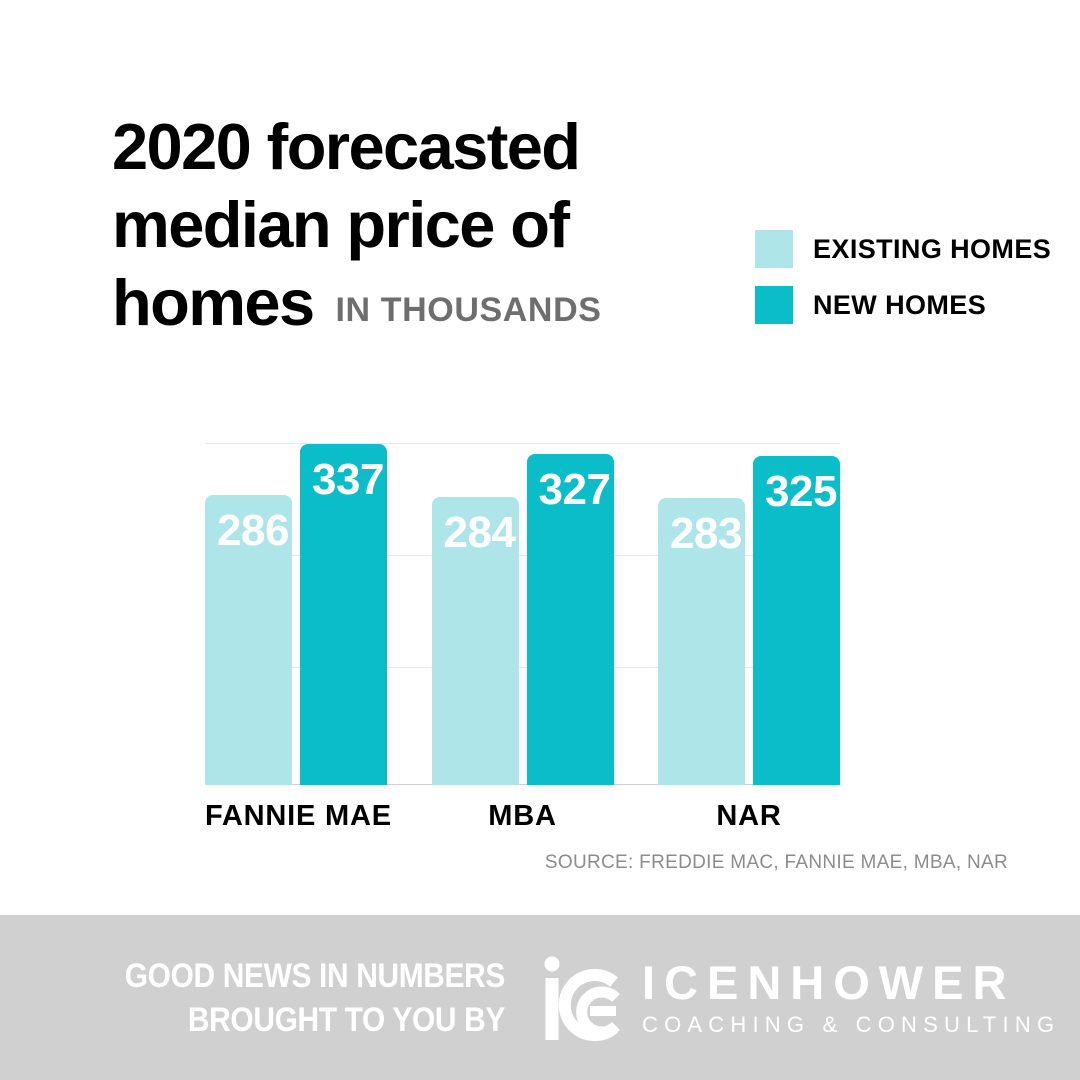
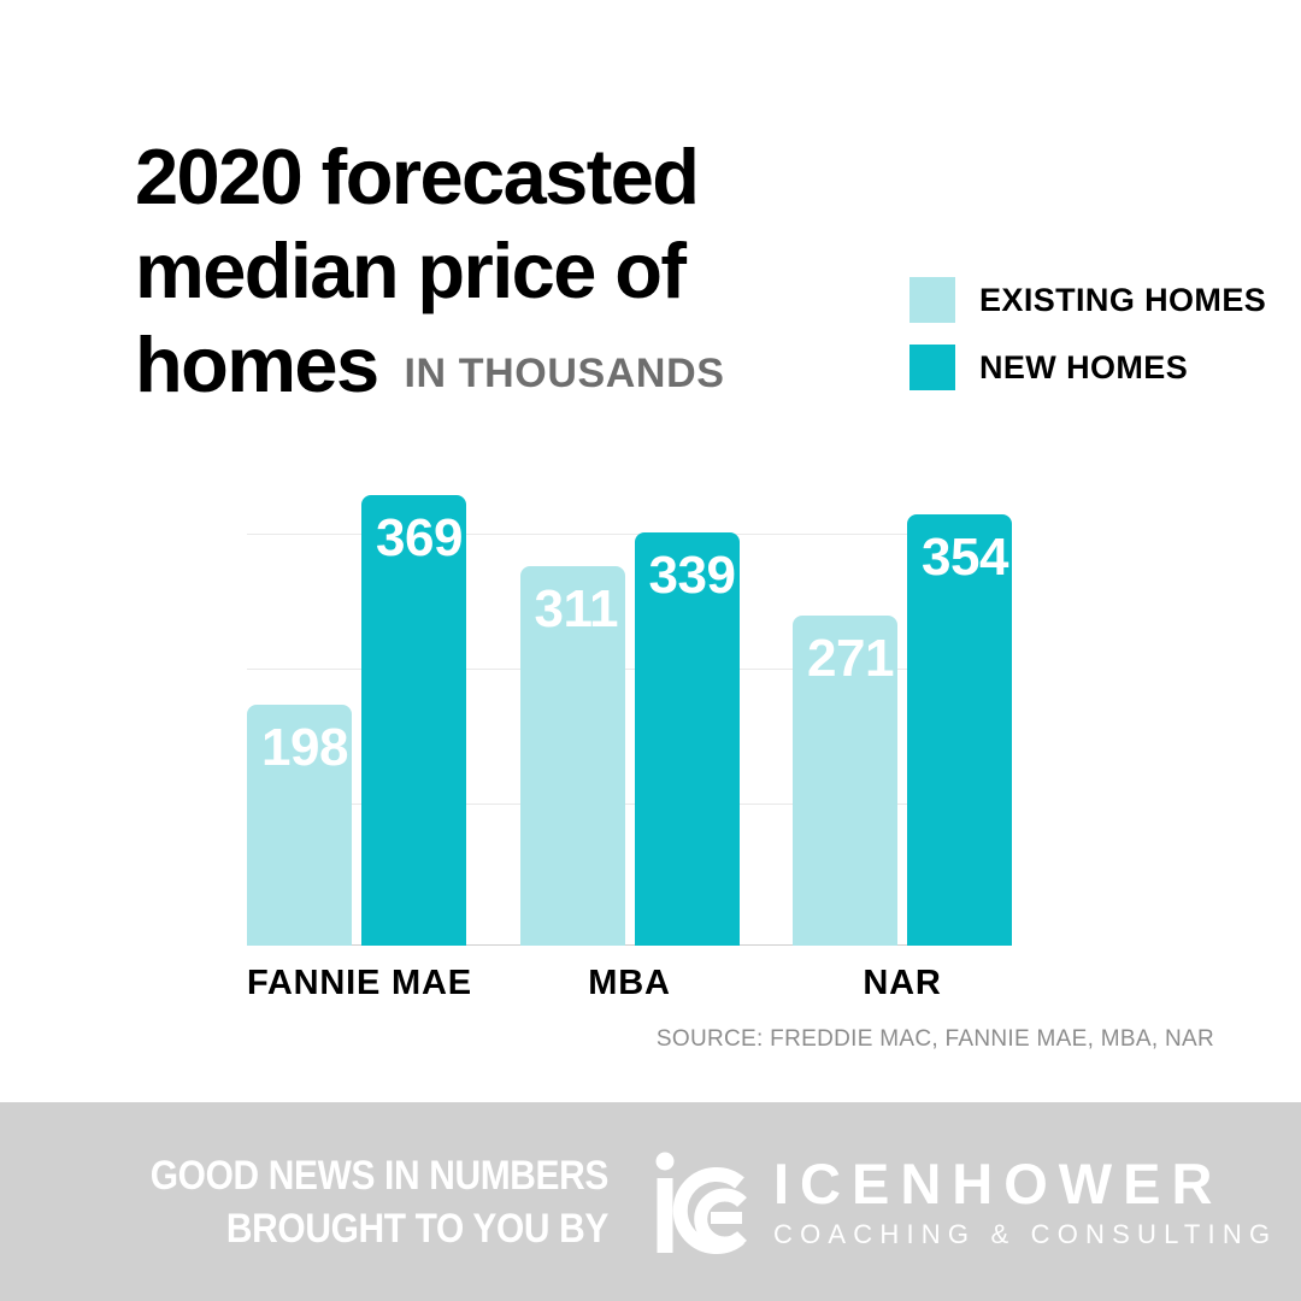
EXISTING HOMES/FANNIE MAE: 286 -> 198
NEW HOMES/FANNIE MAE: 337 -> 369
EXISTING HOMES/MBA: 284 -> 311
NEW HOMES/MBA: 327 -> 339
EXISTING HOMES/NAR: 283 -> 271
NEW HOMES/NAR: 325 -> 354
